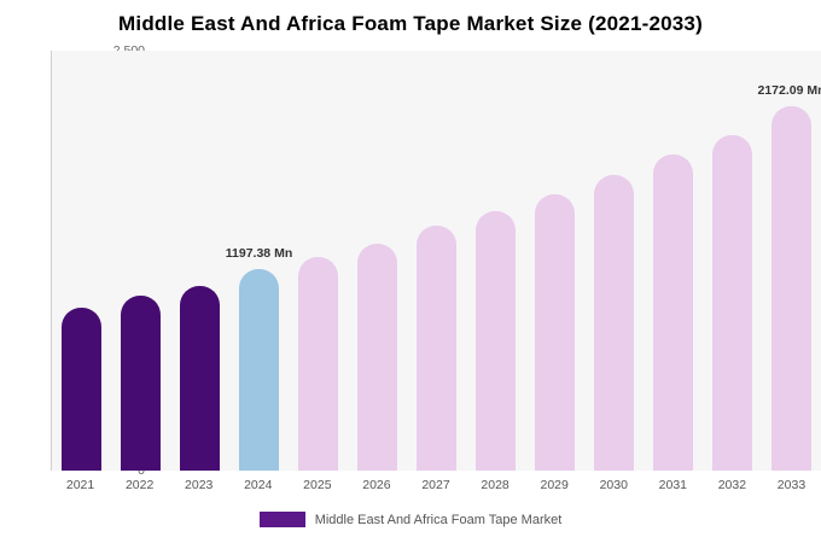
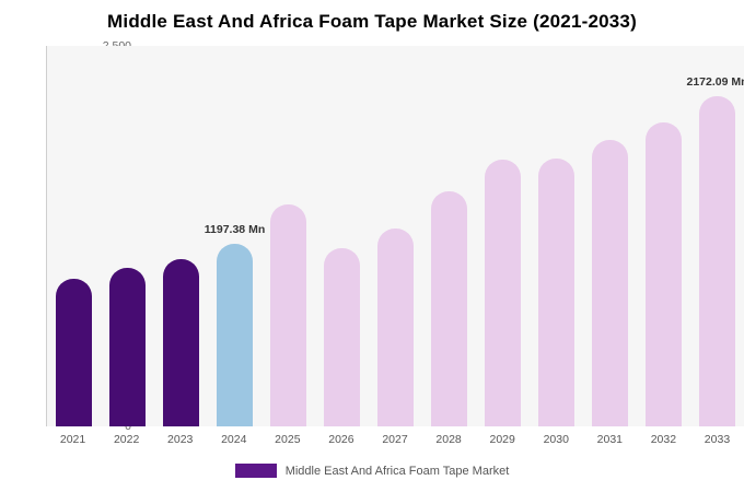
2025: 1270 -> 1460
2026: 1350 -> 1170
2027: 1460 -> 1300
2029: 1640 -> 1750
